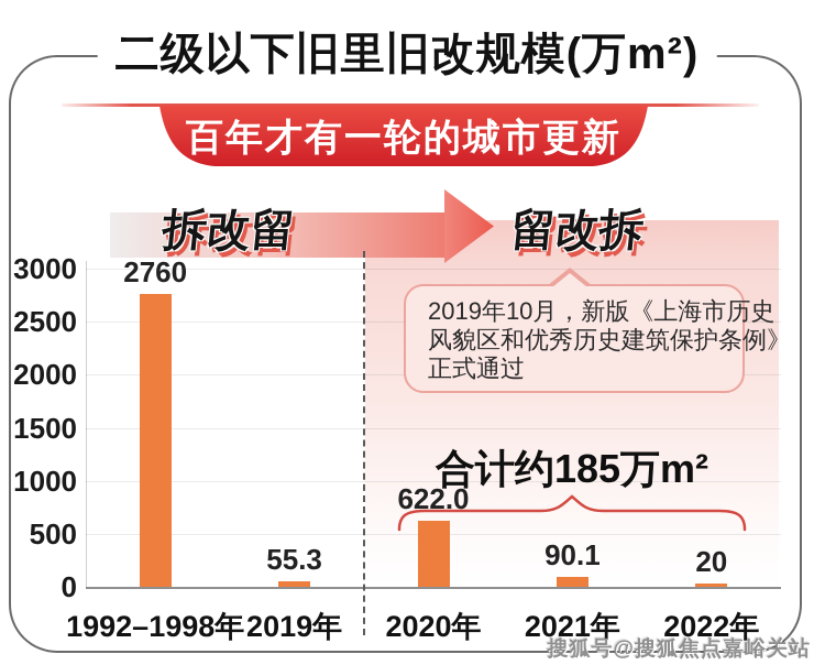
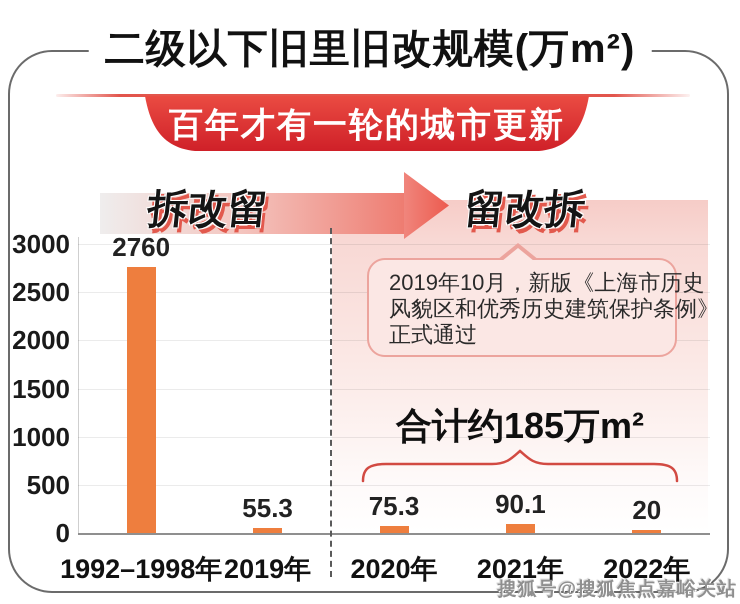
2020年: 622.0 -> 75.3
